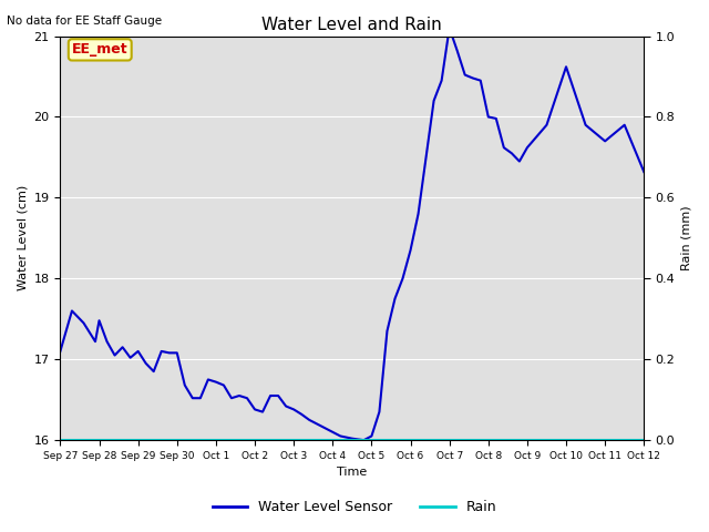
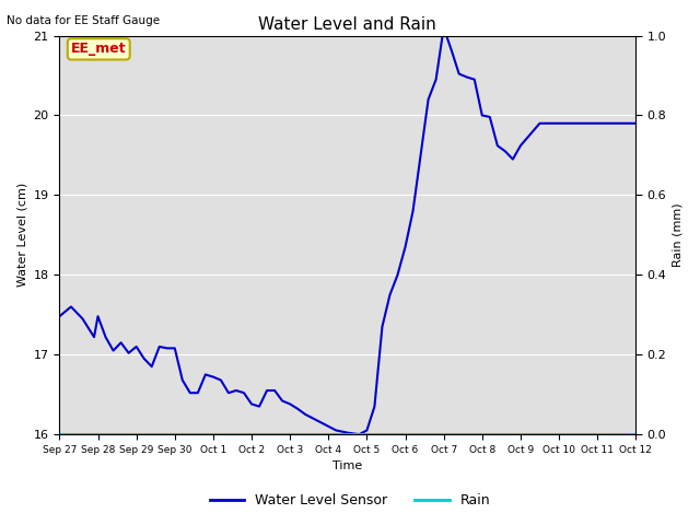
Sep 27: 17.10 -> 17.48
Oct 10: 20.62 -> 19.90
Oct 11: 19.70 -> 19.90
Oct 12: 19.32 -> 19.90
